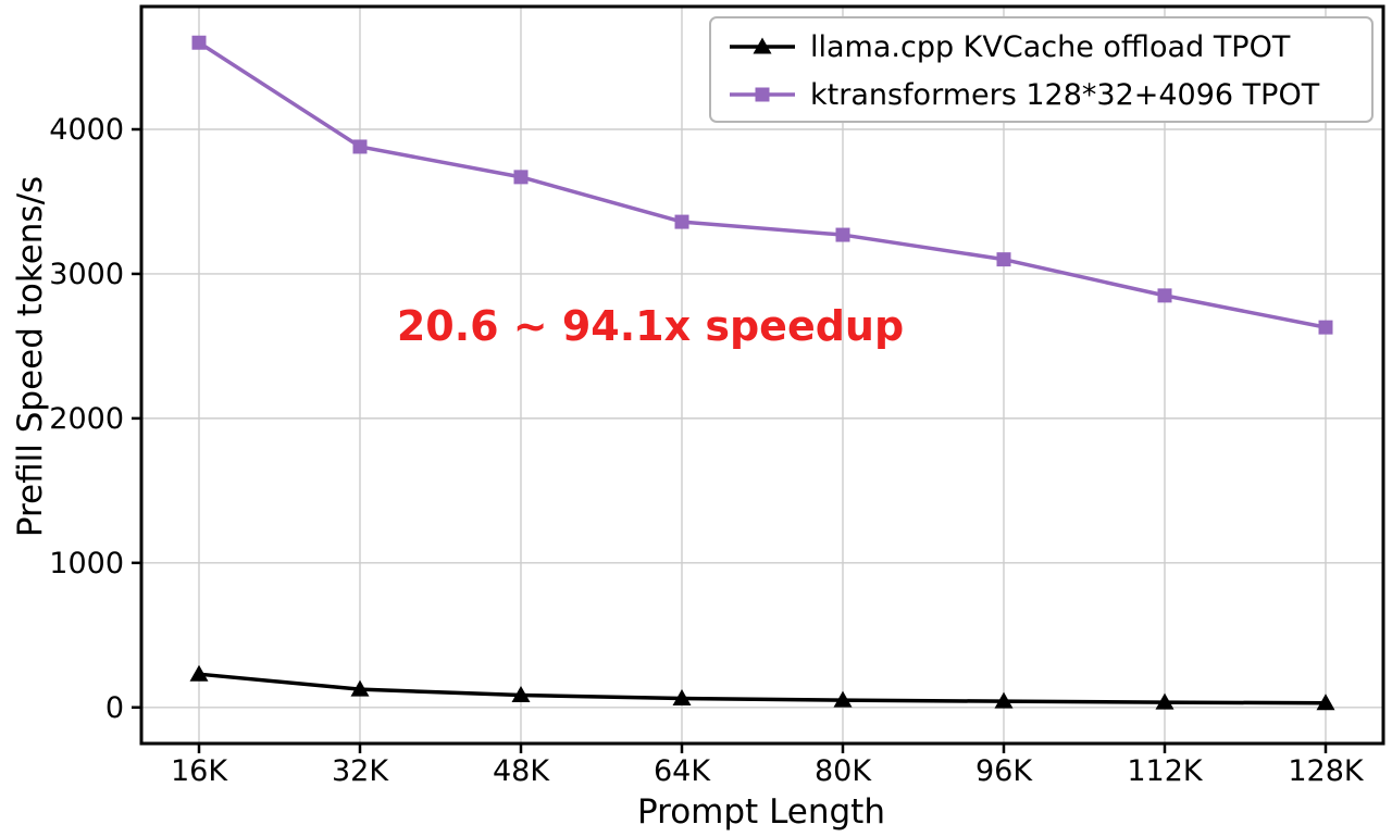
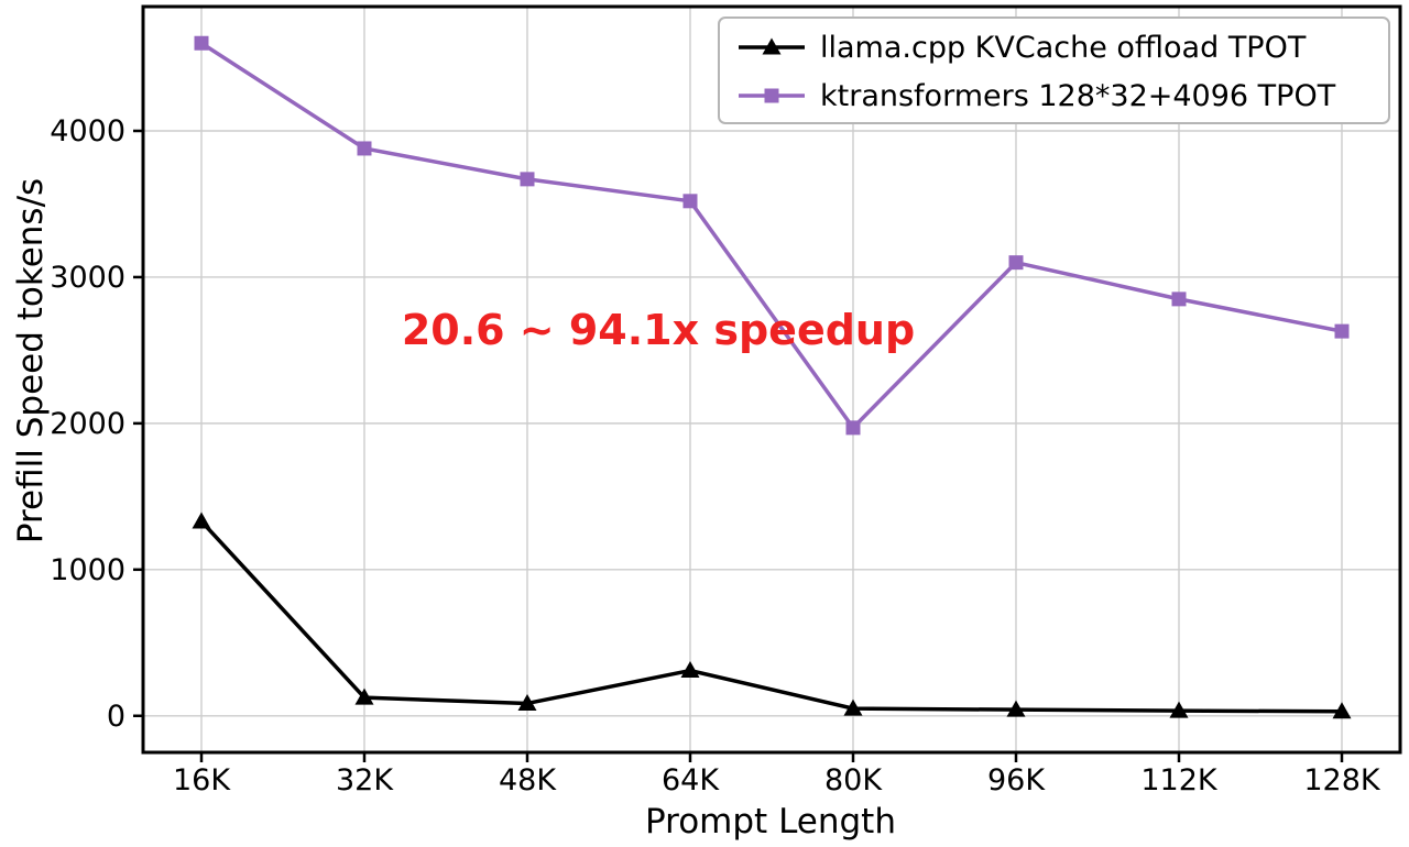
llama.cpp KVCache offload TPOT/16K: 230 -> 1330
llama.cpp KVCache offload TPOT/64K: 60 -> 310
ktransformers 128*32+4096 TPOT/64K: 3360 -> 3520
ktransformers 128*32+4096 TPOT/80K: 3270 -> 1970
